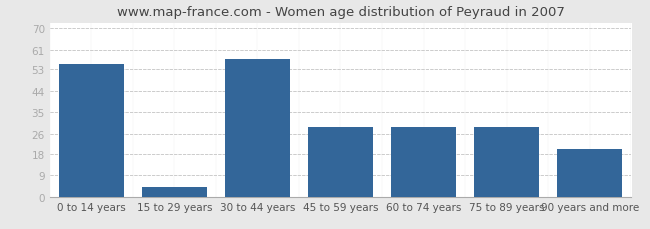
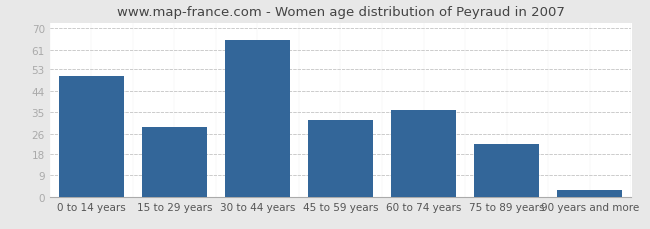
0 to 14 years: 55 -> 50
15 to 29 years: 4 -> 29
30 to 44 years: 57 -> 65
45 to 59 years: 29 -> 32
60 to 74 years: 29 -> 36
75 to 89 years: 29 -> 22
90 years and more: 20 -> 3
